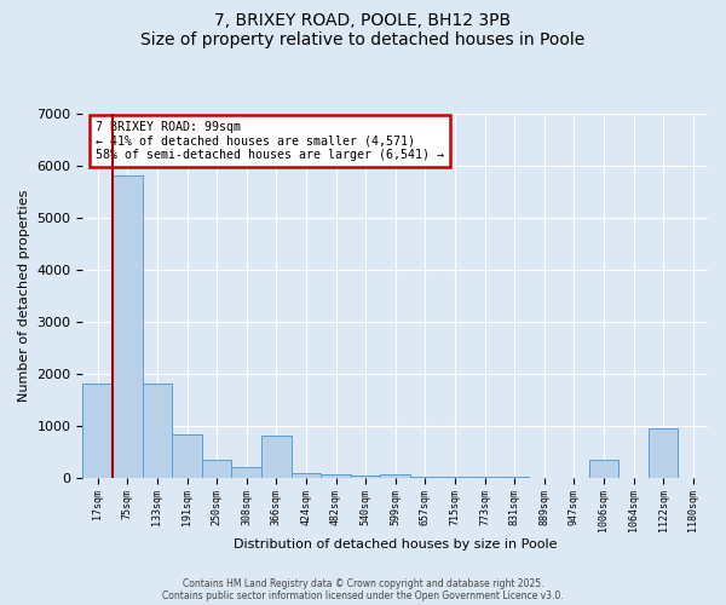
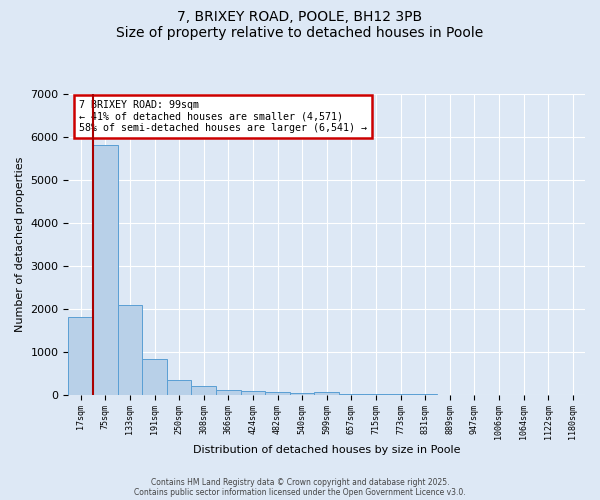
133sqm: 1800 -> 2100
366sqm: 800 -> 110
1006sqm: 350 -> 0
1122sqm: 950 -> 0
